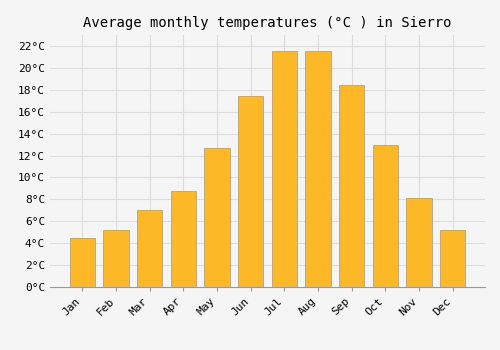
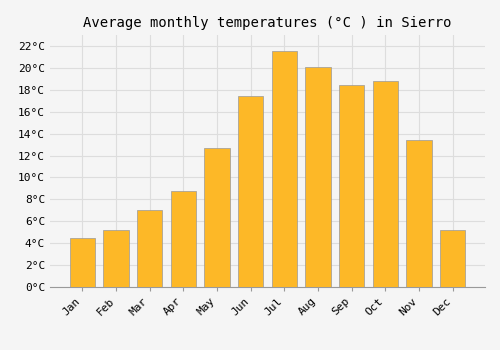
Aug: 21.5°C -> 20.1°C
Oct: 13.0°C -> 18.8°C
Nov: 8.1°C -> 13.4°C
